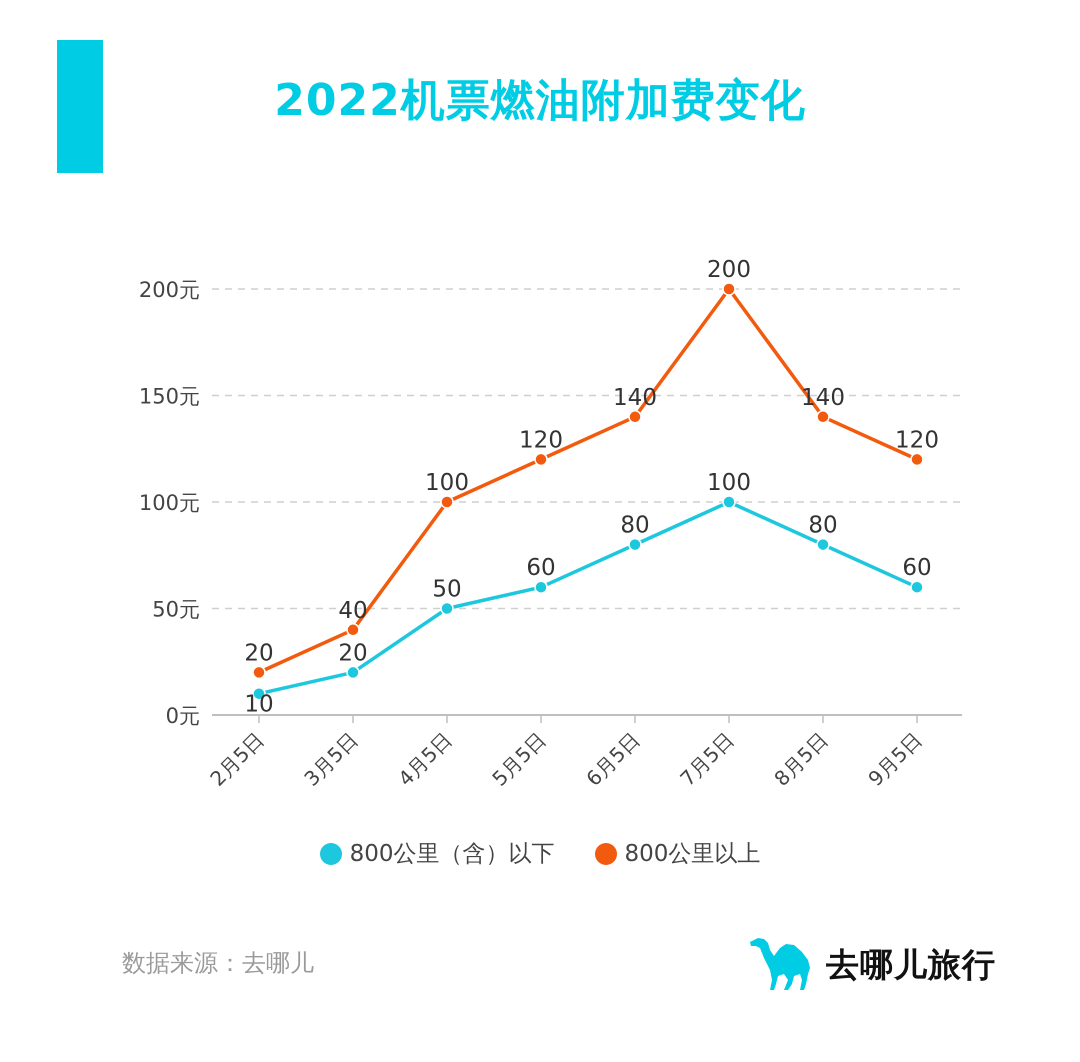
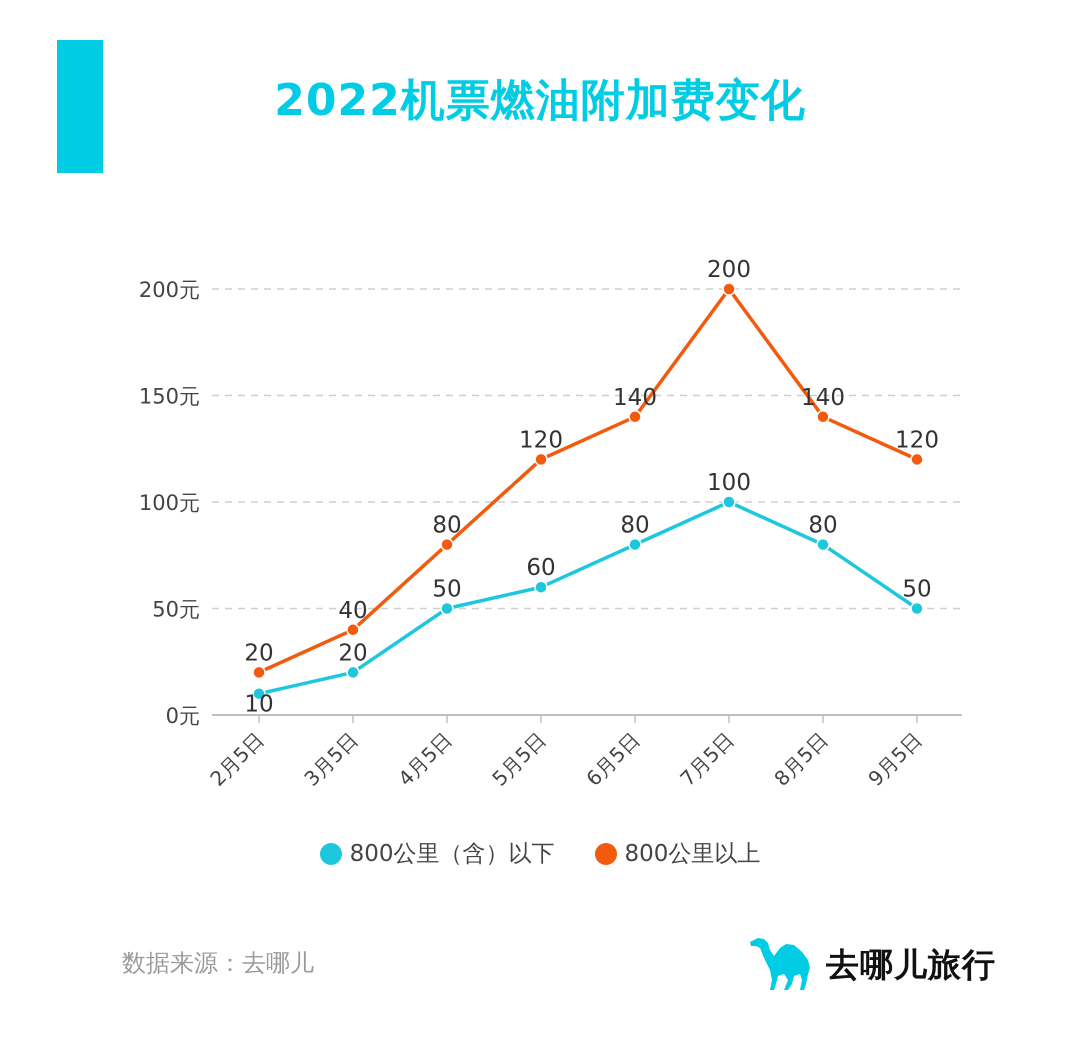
800公里以上/4月5日: 100 -> 80
800公里（含）以下/9月5日: 60 -> 50
